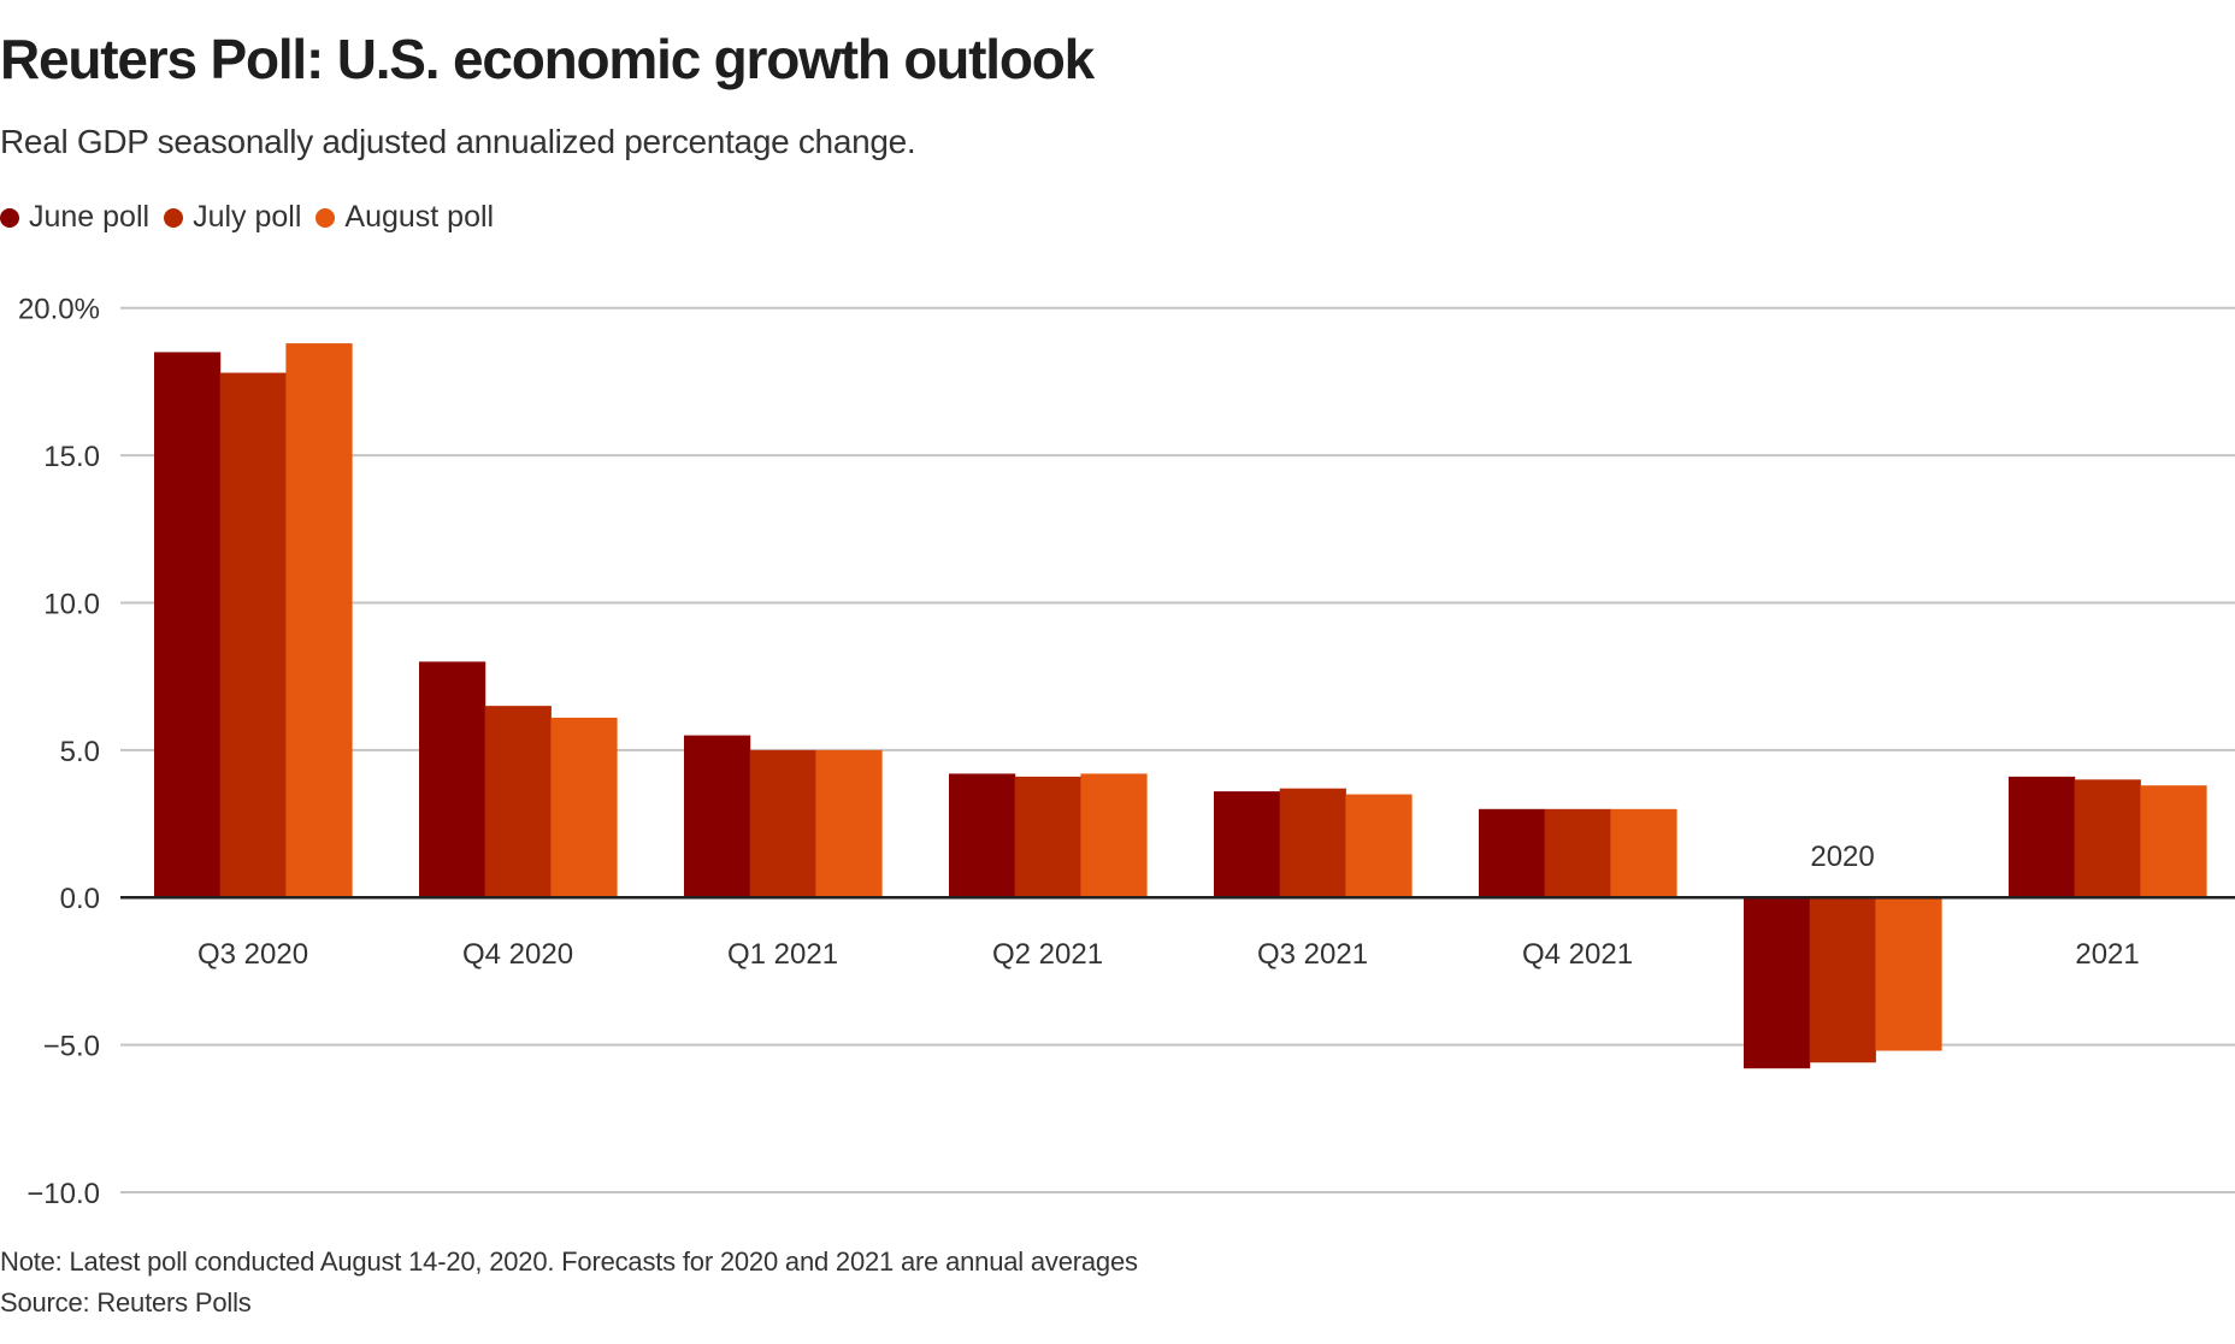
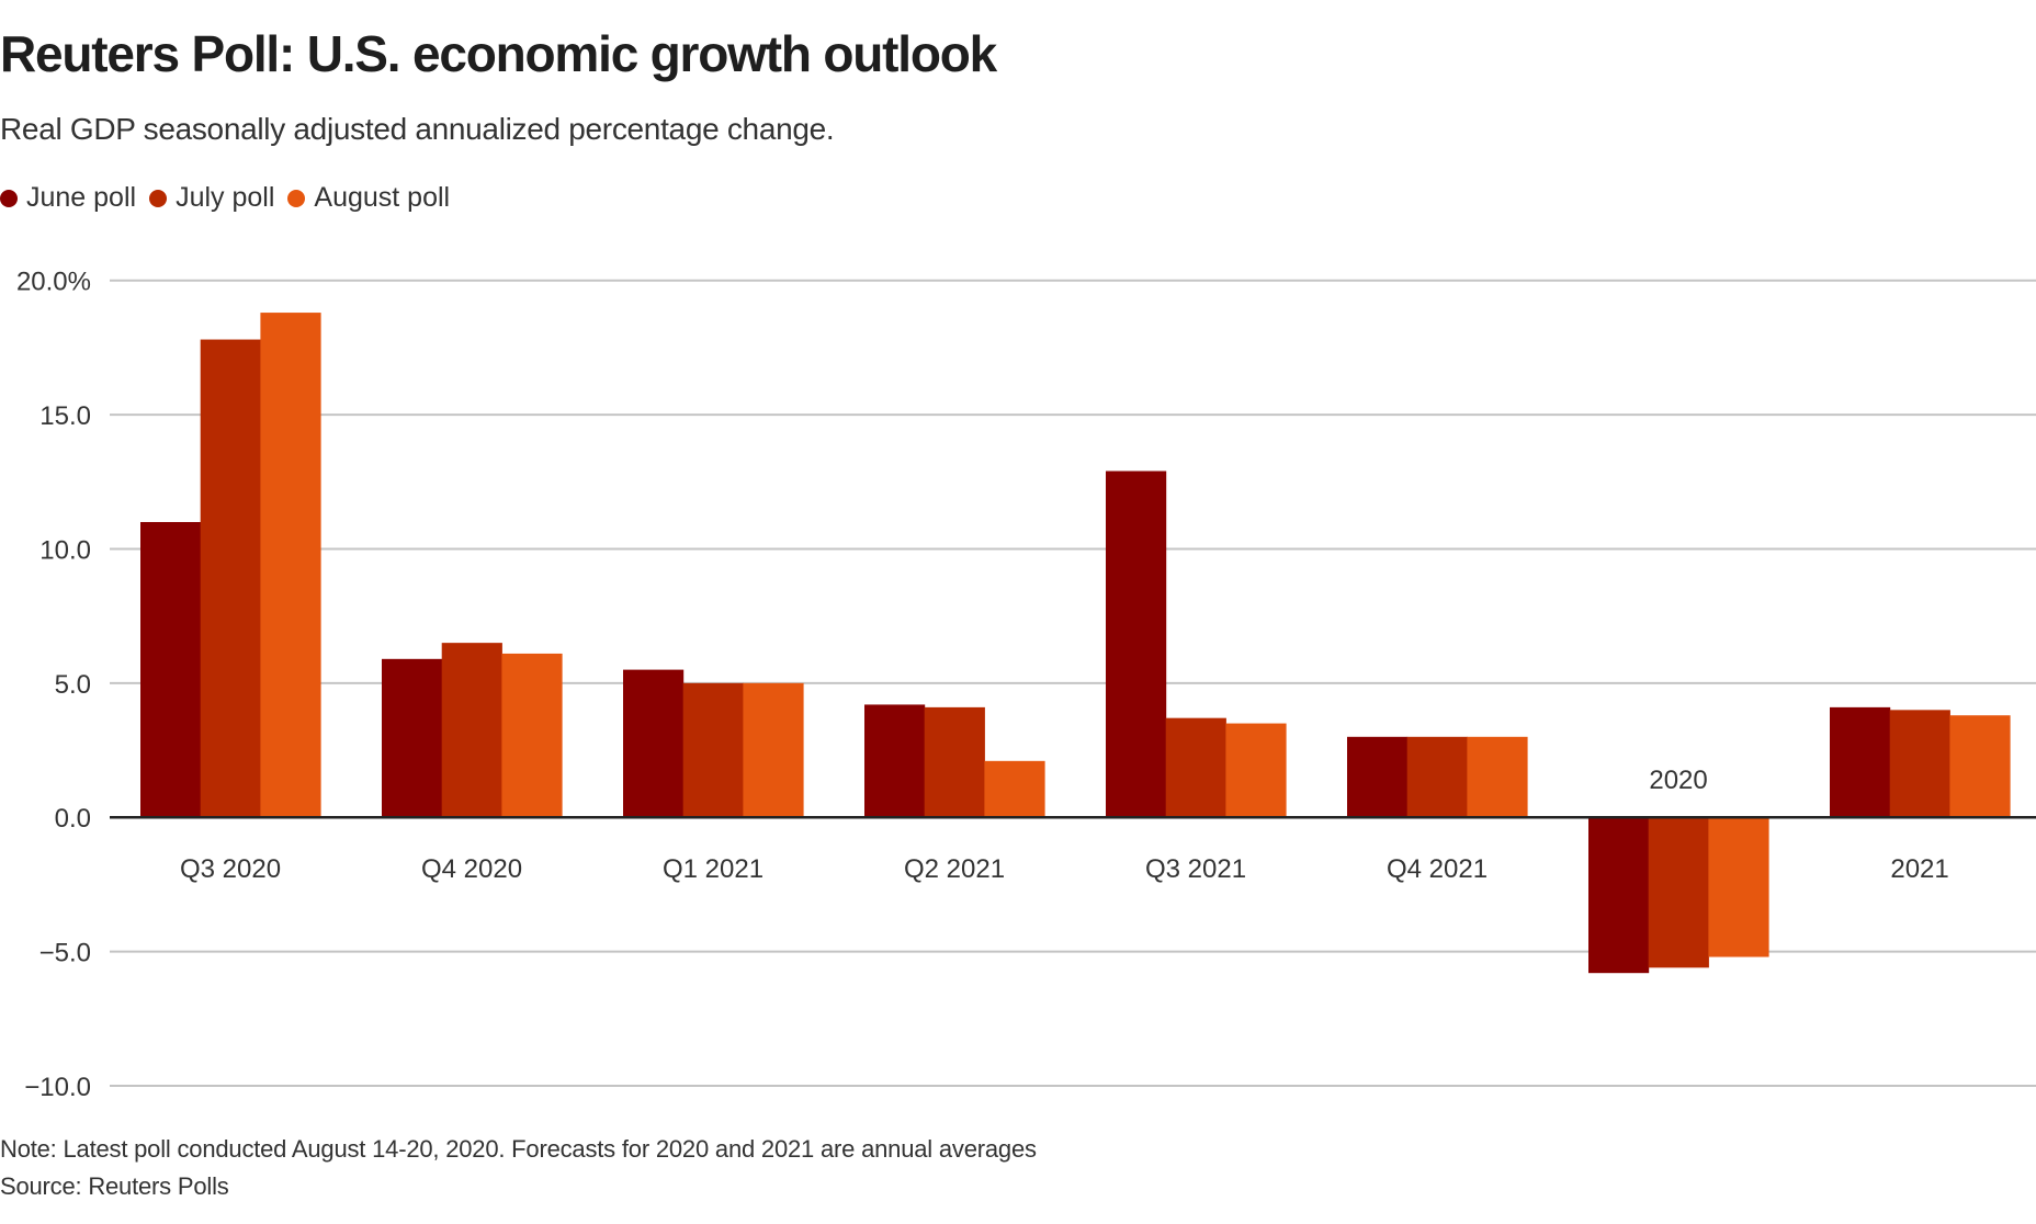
June poll/Q3 2020: 18.5% -> 11.0%
June poll/Q4 2020: 8.0% -> 5.9%
August poll/Q2 2021: 4.2% -> 2.1%
June poll/Q3 2021: 3.6% -> 12.9%
